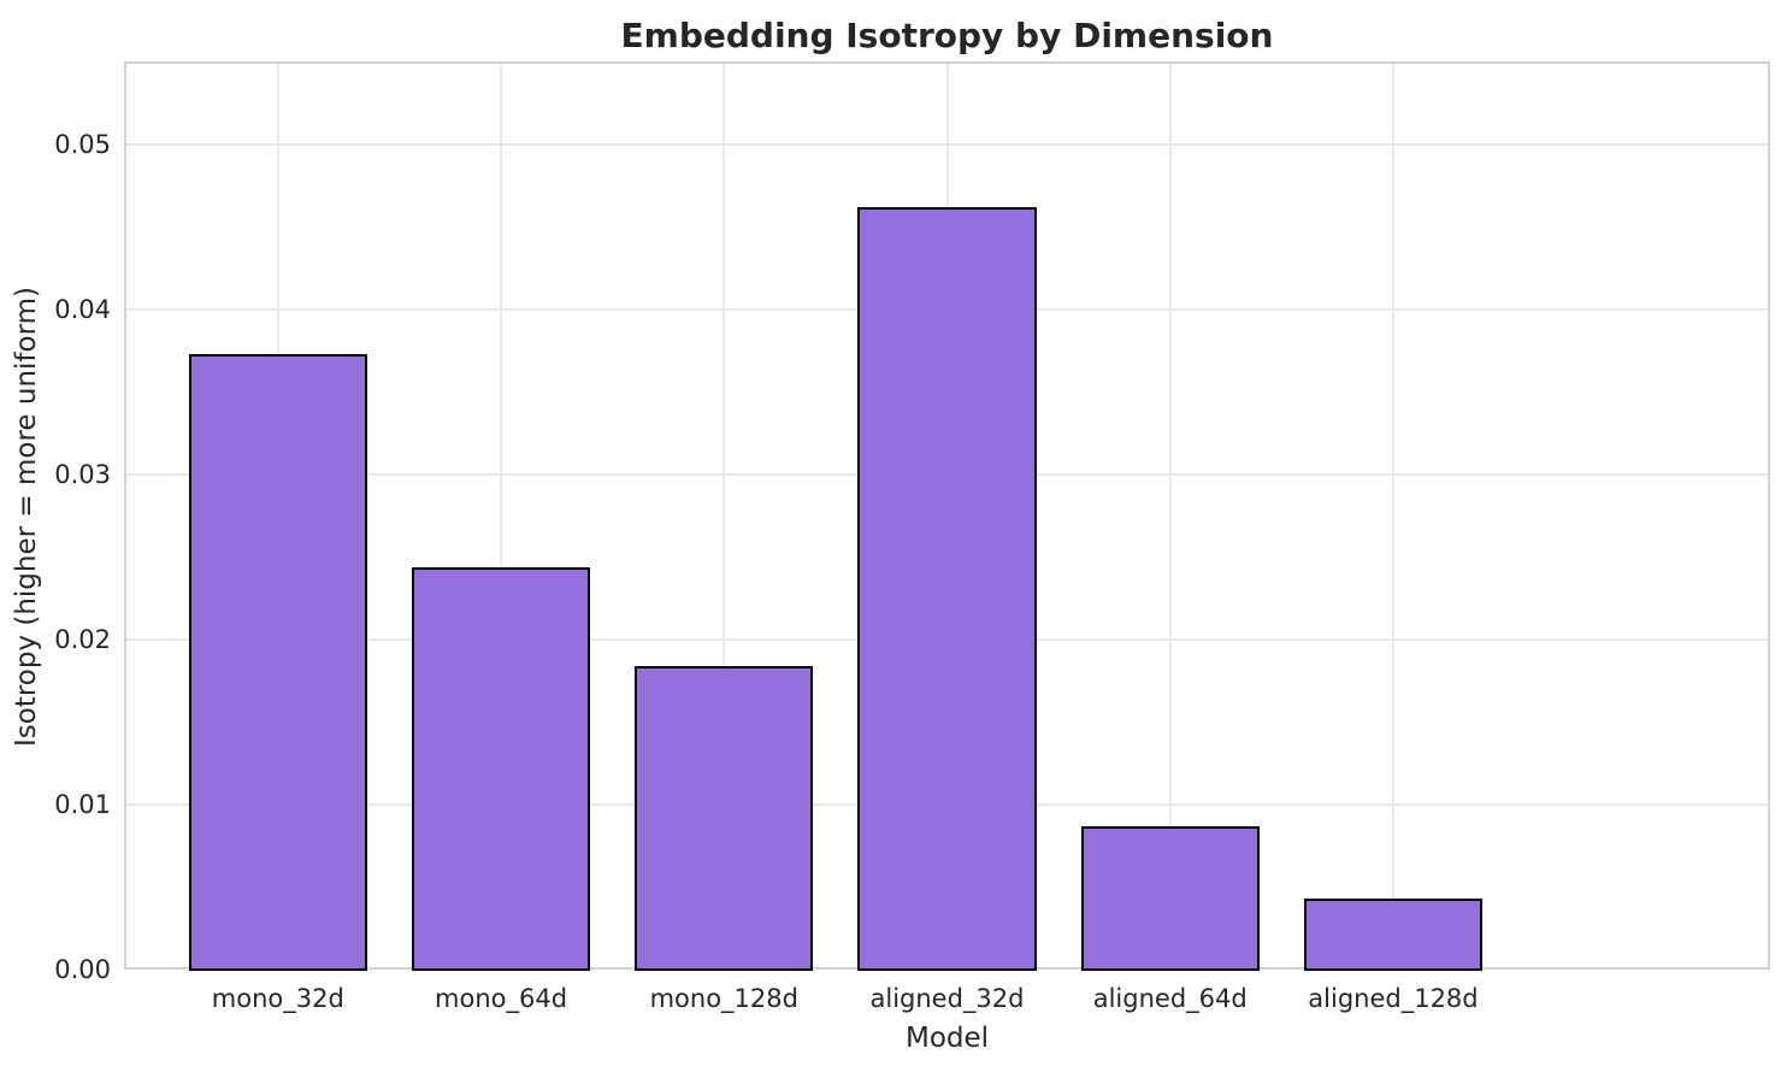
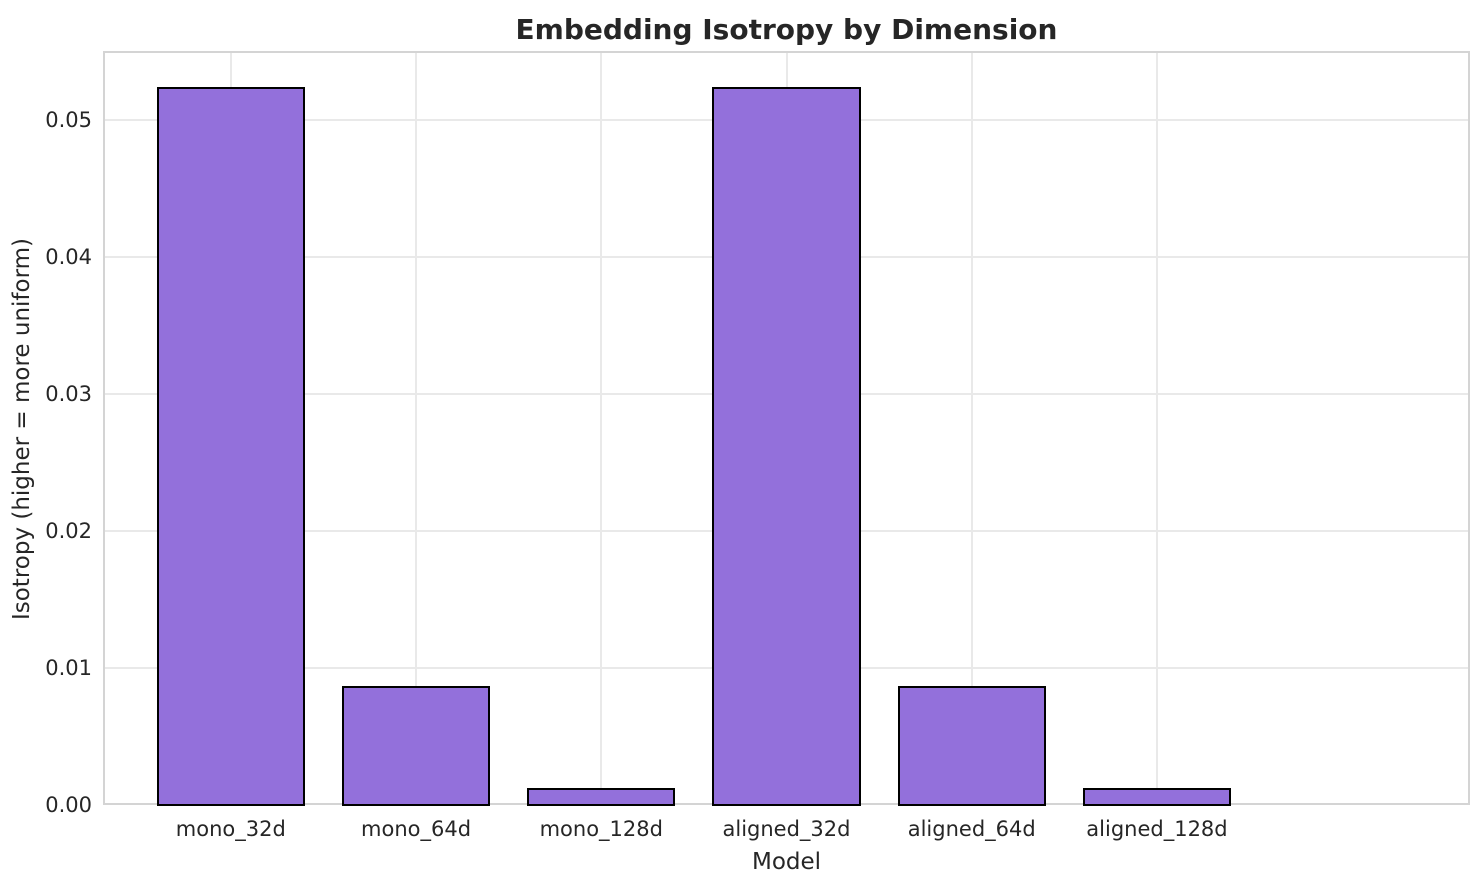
mono_32d: 0.0372 -> 0.0523
mono_64d: 0.0243 -> 0.0086
mono_128d: 0.0183 -> 0.0012
aligned_32d: 0.0461 -> 0.0523
aligned_128d: 0.0042 -> 0.0012
